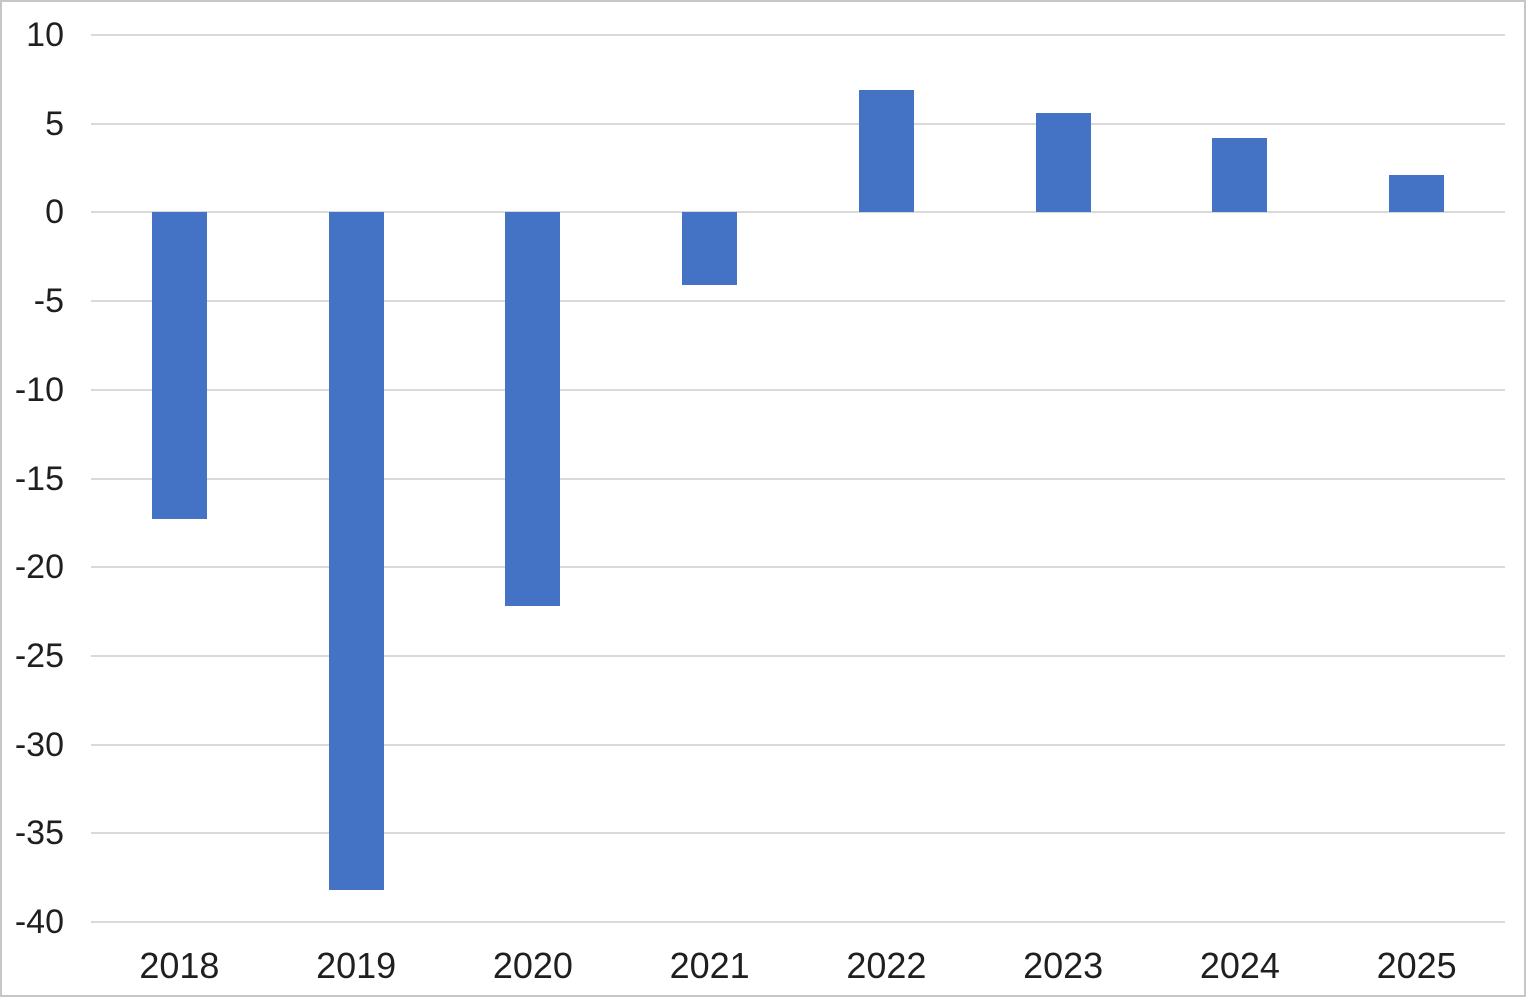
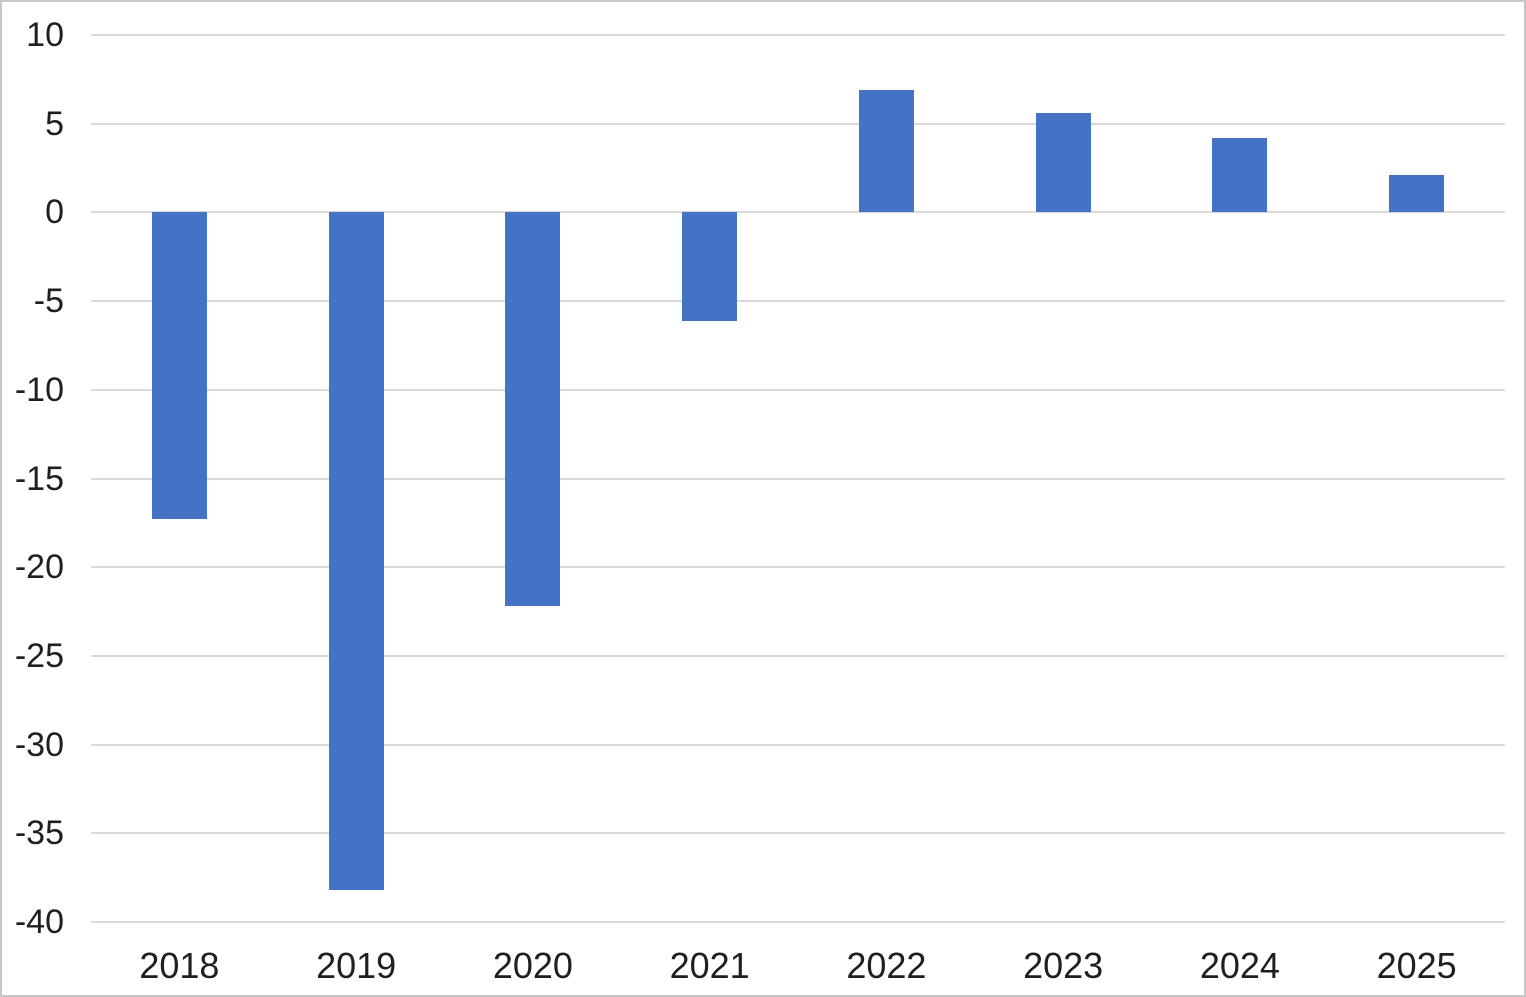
2021: -4.1 -> -6.1
